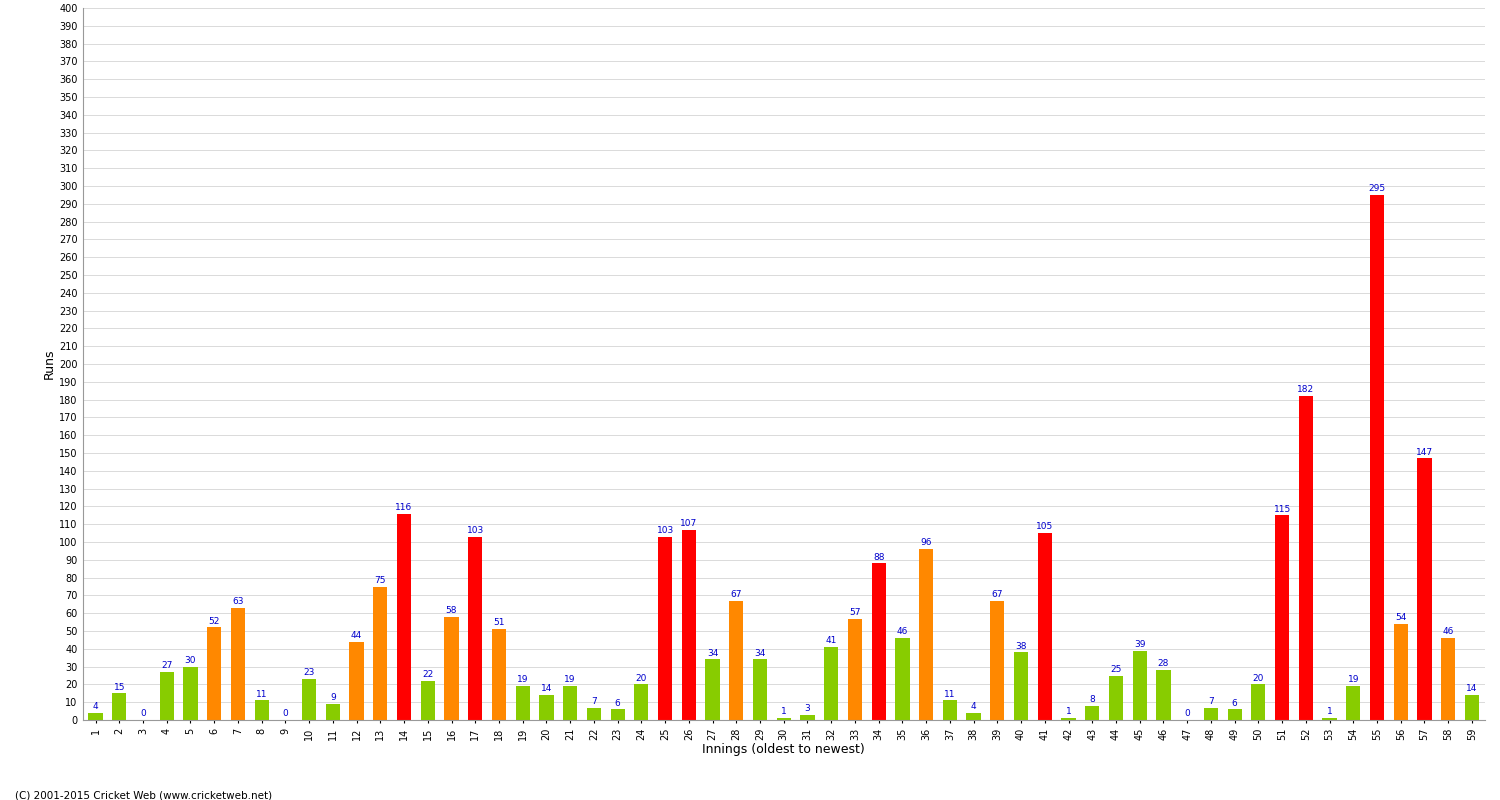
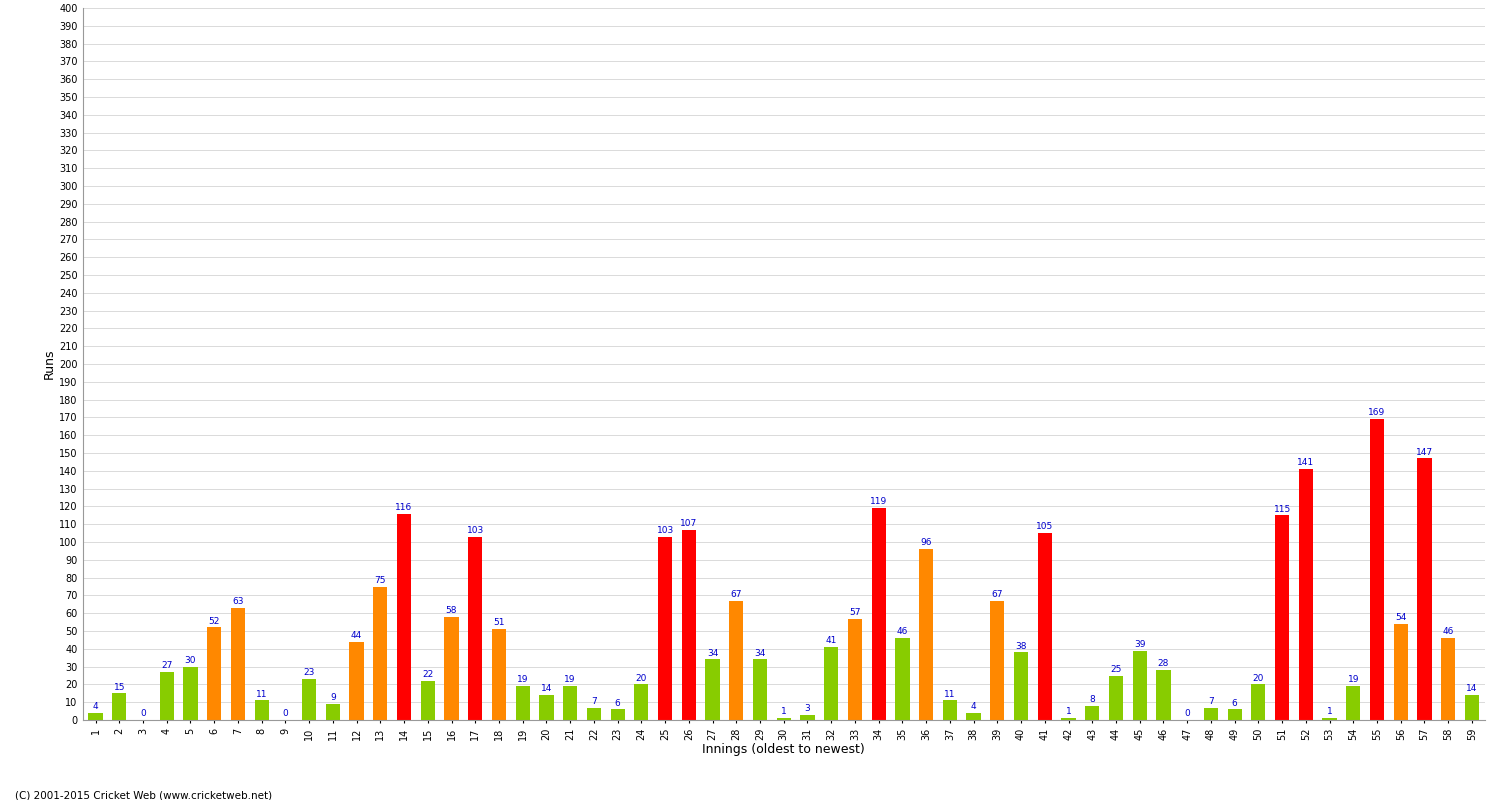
34: 88 -> 119
52: 182 -> 141
55: 295 -> 169
